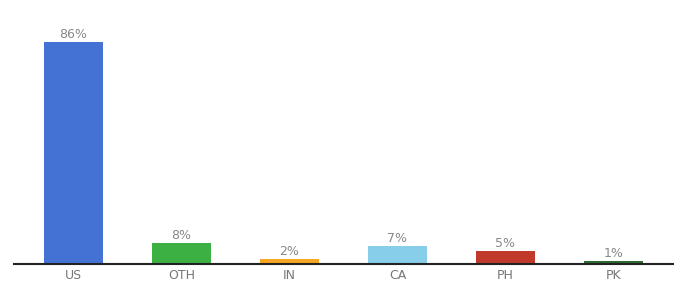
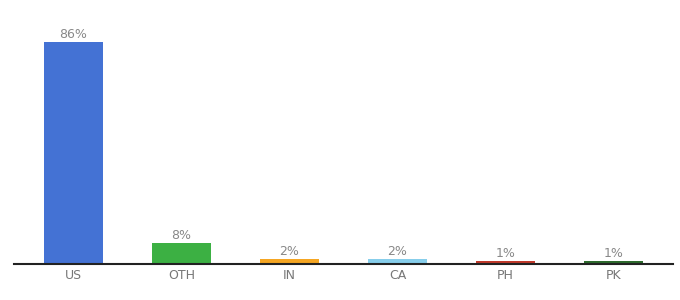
CA: 7% -> 2%
PH: 5% -> 1%
